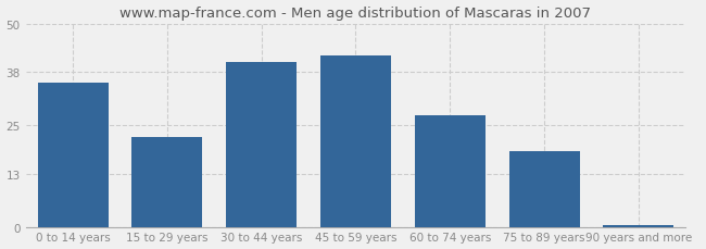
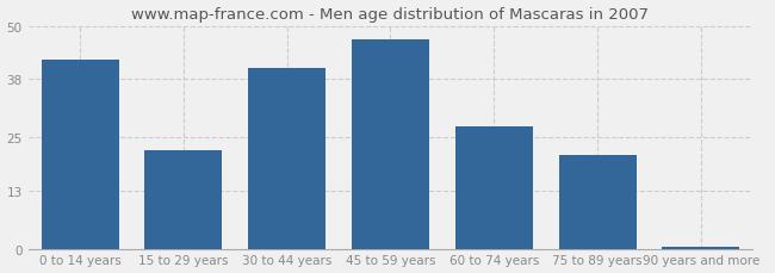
0 to 14 years: 35.5 -> 42.5
45 to 59 years: 42.0 -> 47.0
75 to 89 years: 18.5 -> 21.0
